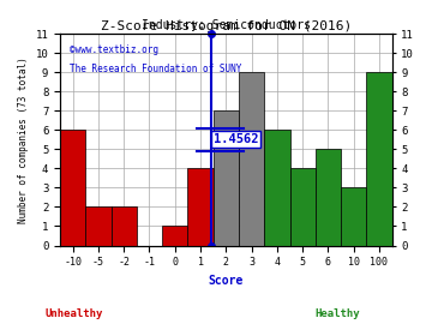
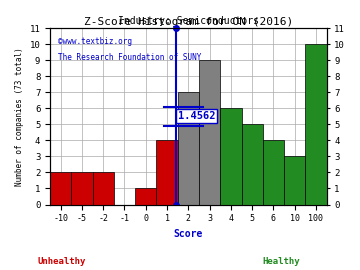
-10: 6 -> 2
5: 4 -> 5
6: 5 -> 4
100: 9 -> 10
